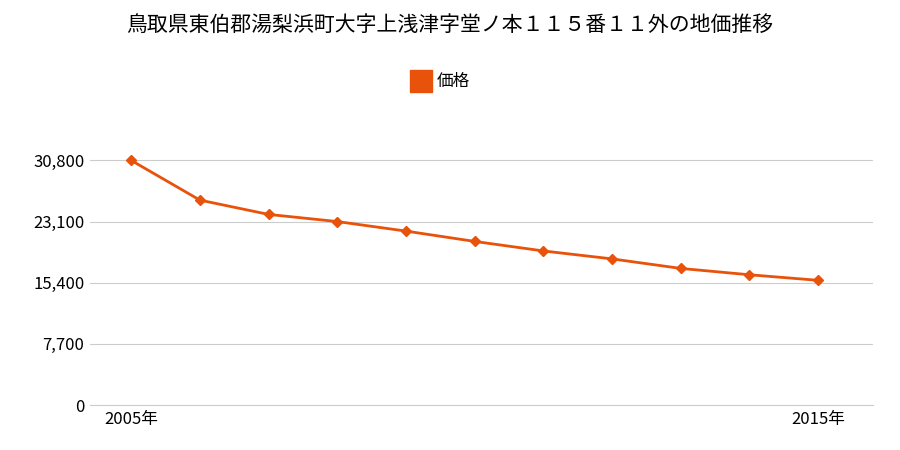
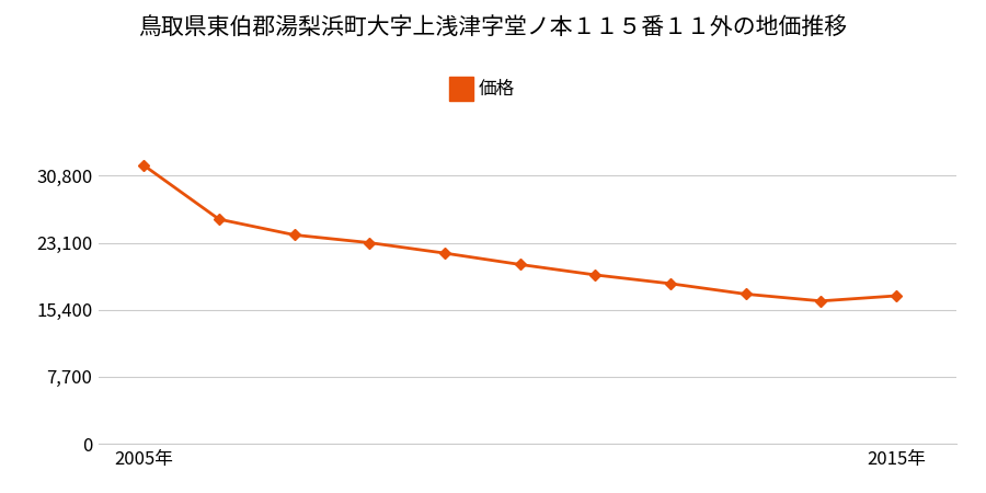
2005年: 30,800 -> 32,000
2015年: 15,700 -> 17,000
